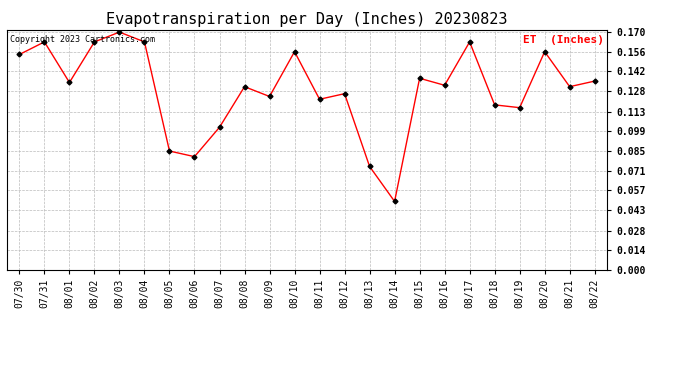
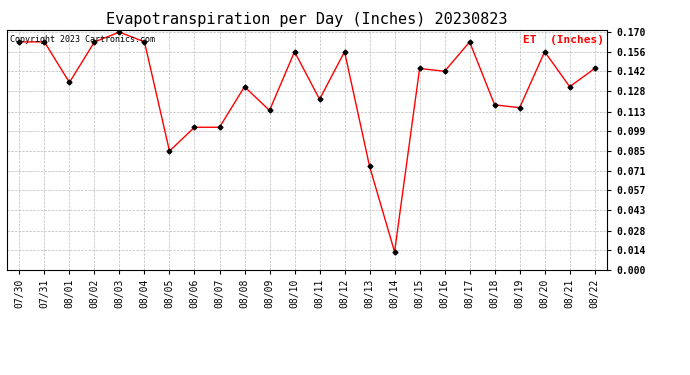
07/30: 0.154 -> 0.163
08/06: 0.081 -> 0.102
08/09: 0.124 -> 0.114
08/12: 0.126 -> 0.156
08/14: 0.049 -> 0.013
08/15: 0.137 -> 0.144
08/16: 0.132 -> 0.142
08/22: 0.135 -> 0.144
